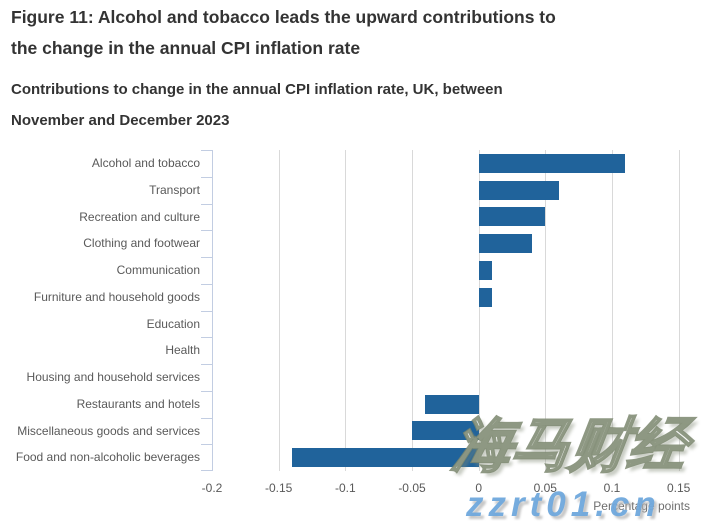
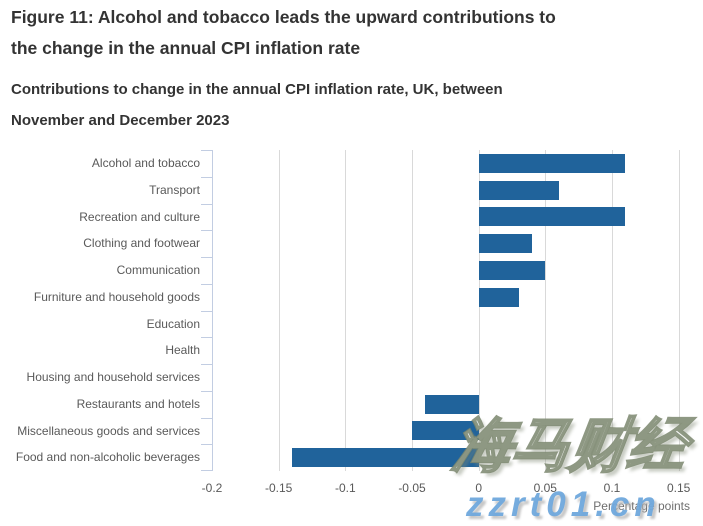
Recreation and culture: 0.05 -> 0.11
Communication: 0.01 -> 0.05
Furniture and household goods: 0.01 -> 0.03
